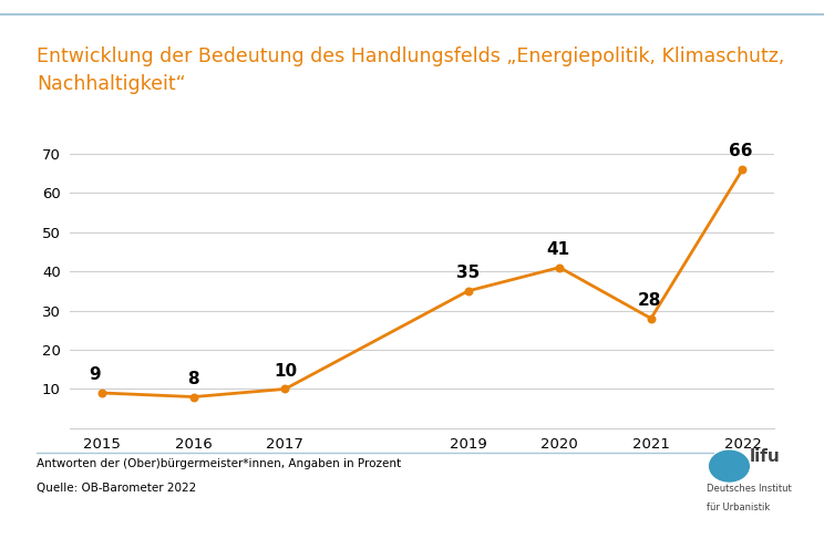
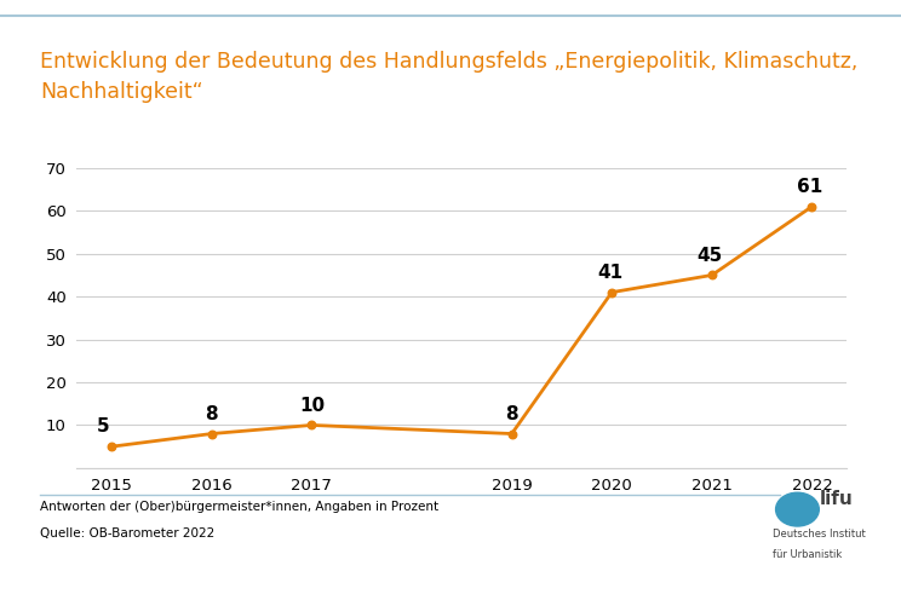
2015: 9 -> 5
2019: 35 -> 8
2021: 28 -> 45
2022: 66 -> 61
